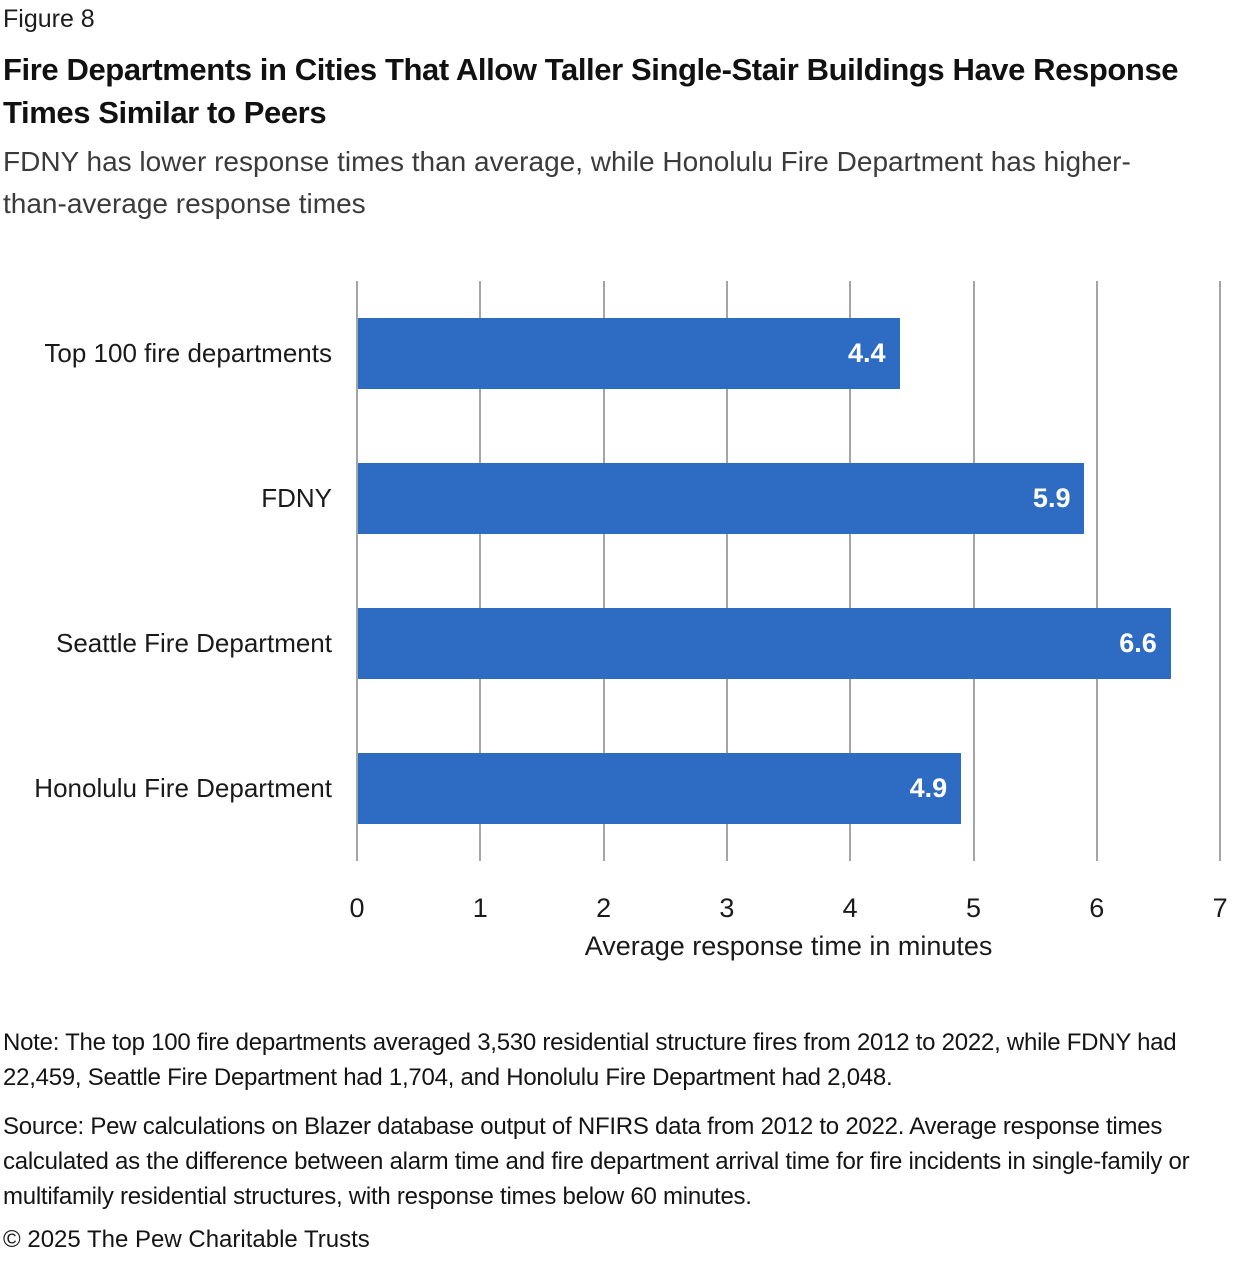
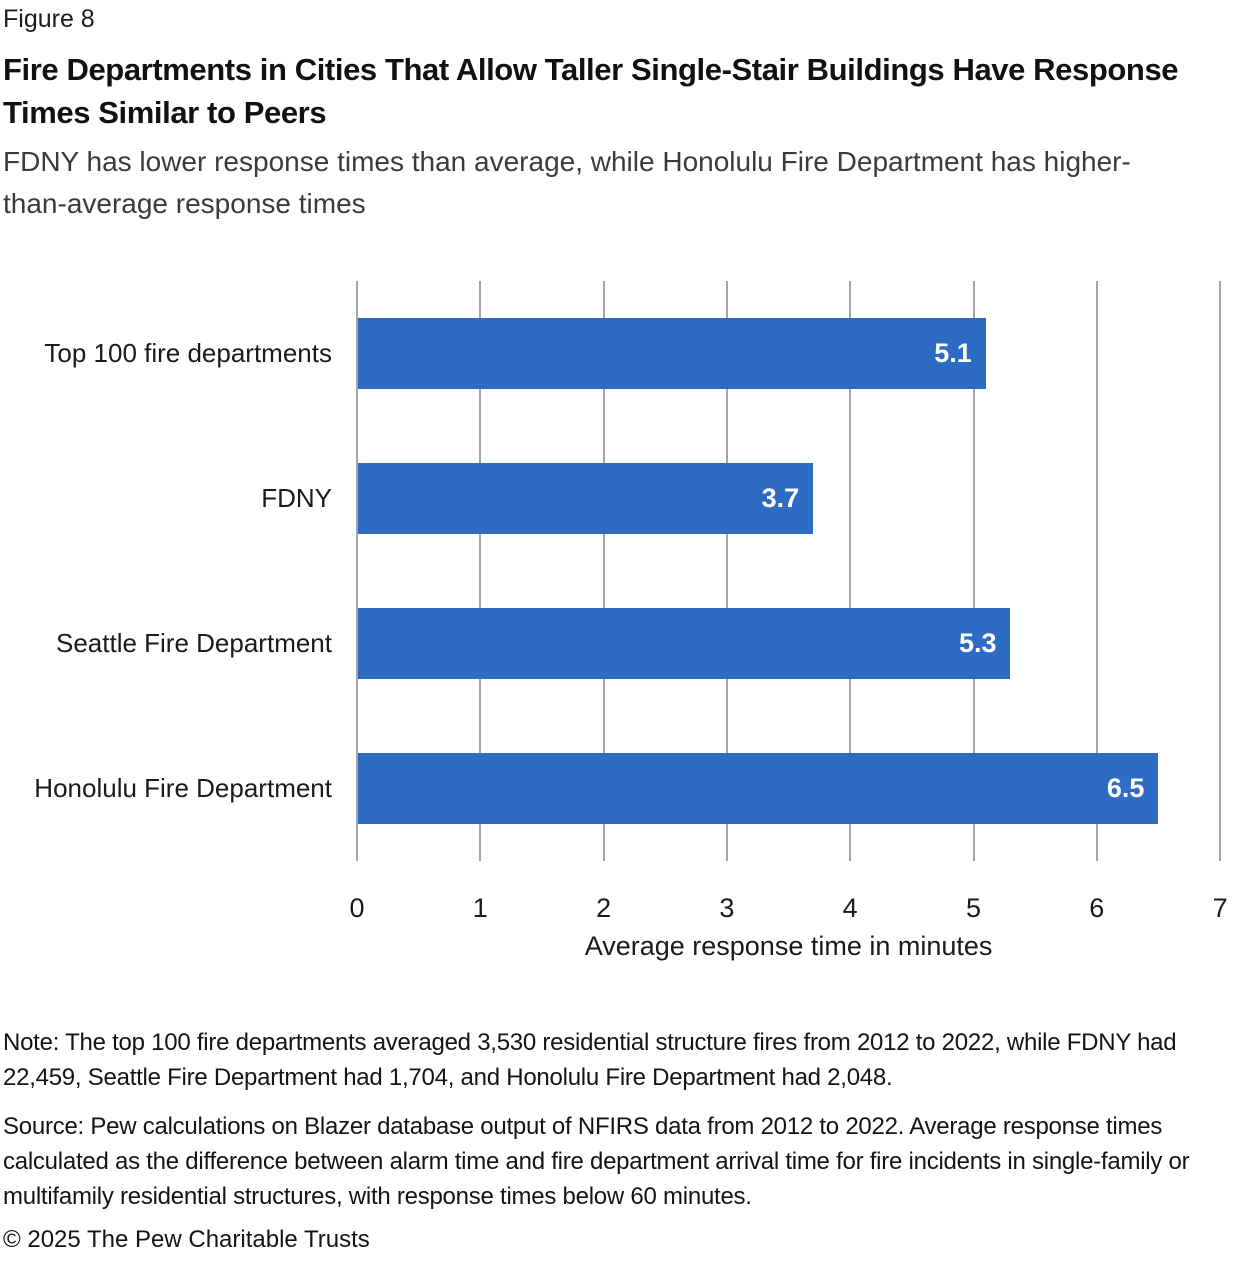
Top 100 fire departments: 4.4 -> 5.1
FDNY: 5.9 -> 3.7
Seattle Fire Department: 6.6 -> 5.3
Honolulu Fire Department: 4.9 -> 6.5
